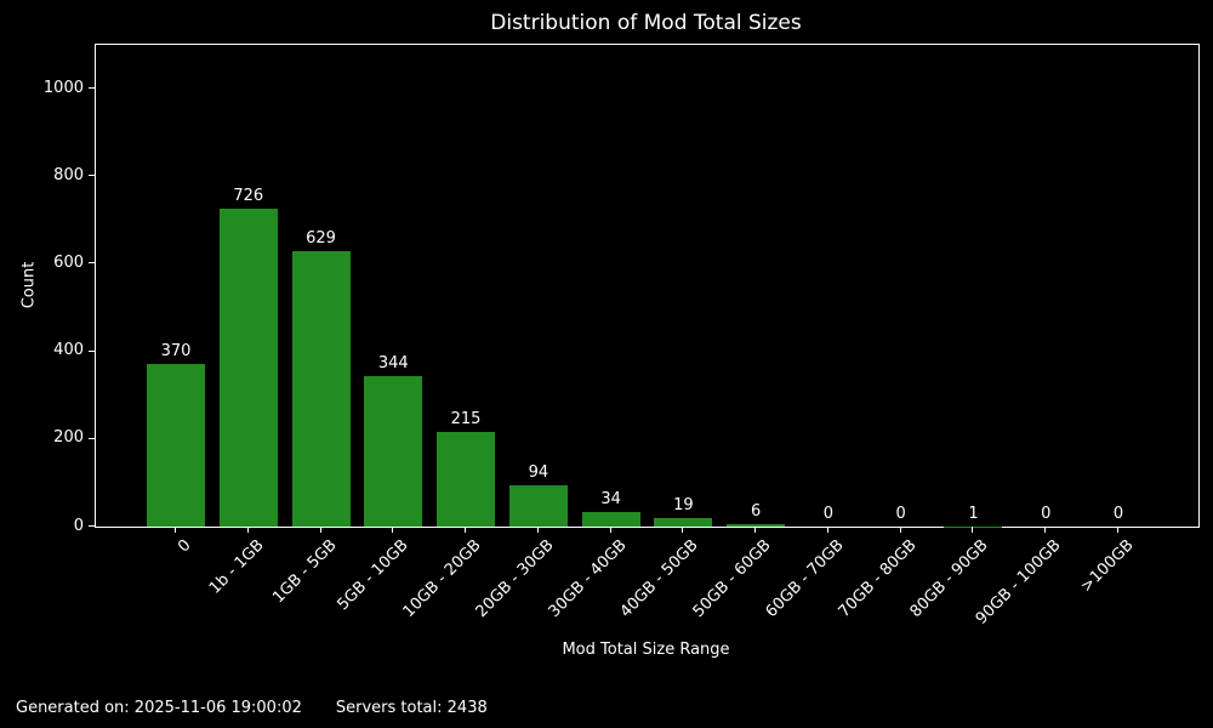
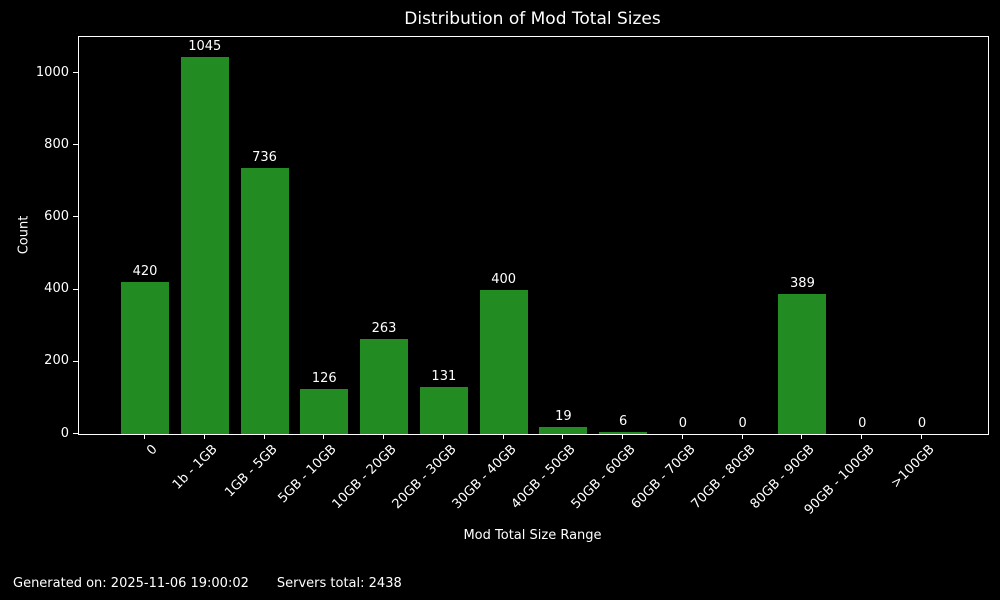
0: 370 -> 420
1b - 1GB: 726 -> 1045
1GB - 5GB: 629 -> 736
5GB - 10GB: 344 -> 126
10GB - 20GB: 215 -> 263
20GB - 30GB: 94 -> 131
30GB - 40GB: 34 -> 400
80GB - 90GB: 1 -> 389
